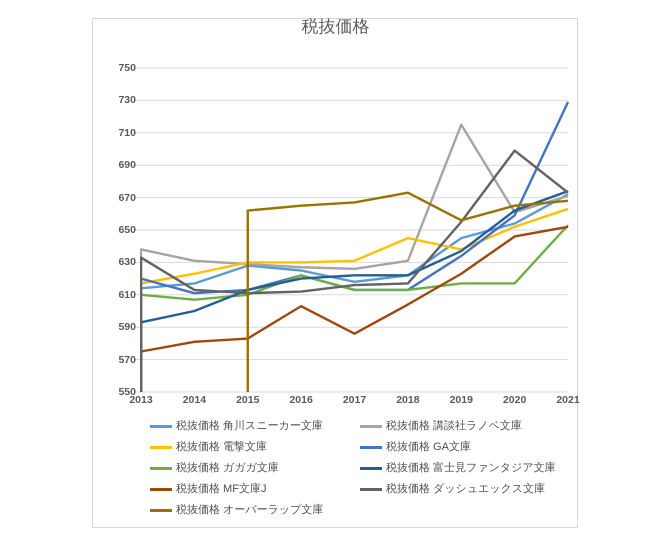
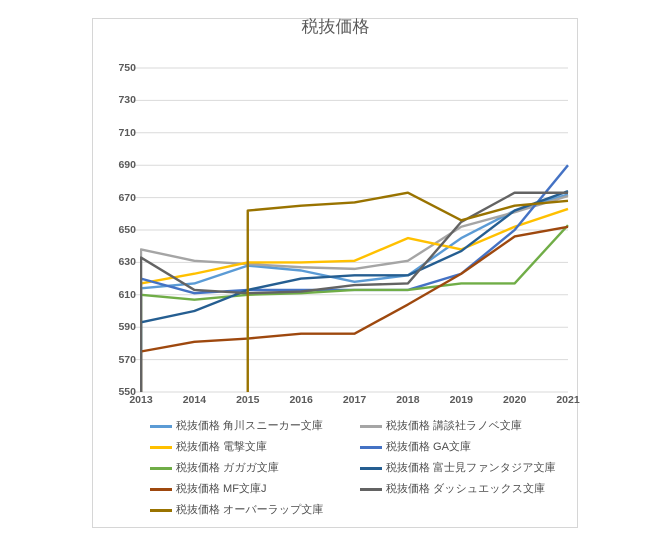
税抜価格 GA文庫/2016: 622 -> 613
税抜価格 ガガガ文庫/2016: 622 -> 611
税抜価格 MF文庫J/2016: 603 -> 586
税抜価格 講談社ラノベ文庫/2019: 715 -> 652
税抜価格 GA文庫/2019: 634 -> 623
税抜価格 角川スニーカー文庫/2020: 654 -> 662
税抜価格 GA文庫/2020: 659 -> 650
税抜価格 ダッシュエックス文庫/2020: 699 -> 673
税抜価格 GA文庫/2021: 729 -> 690
